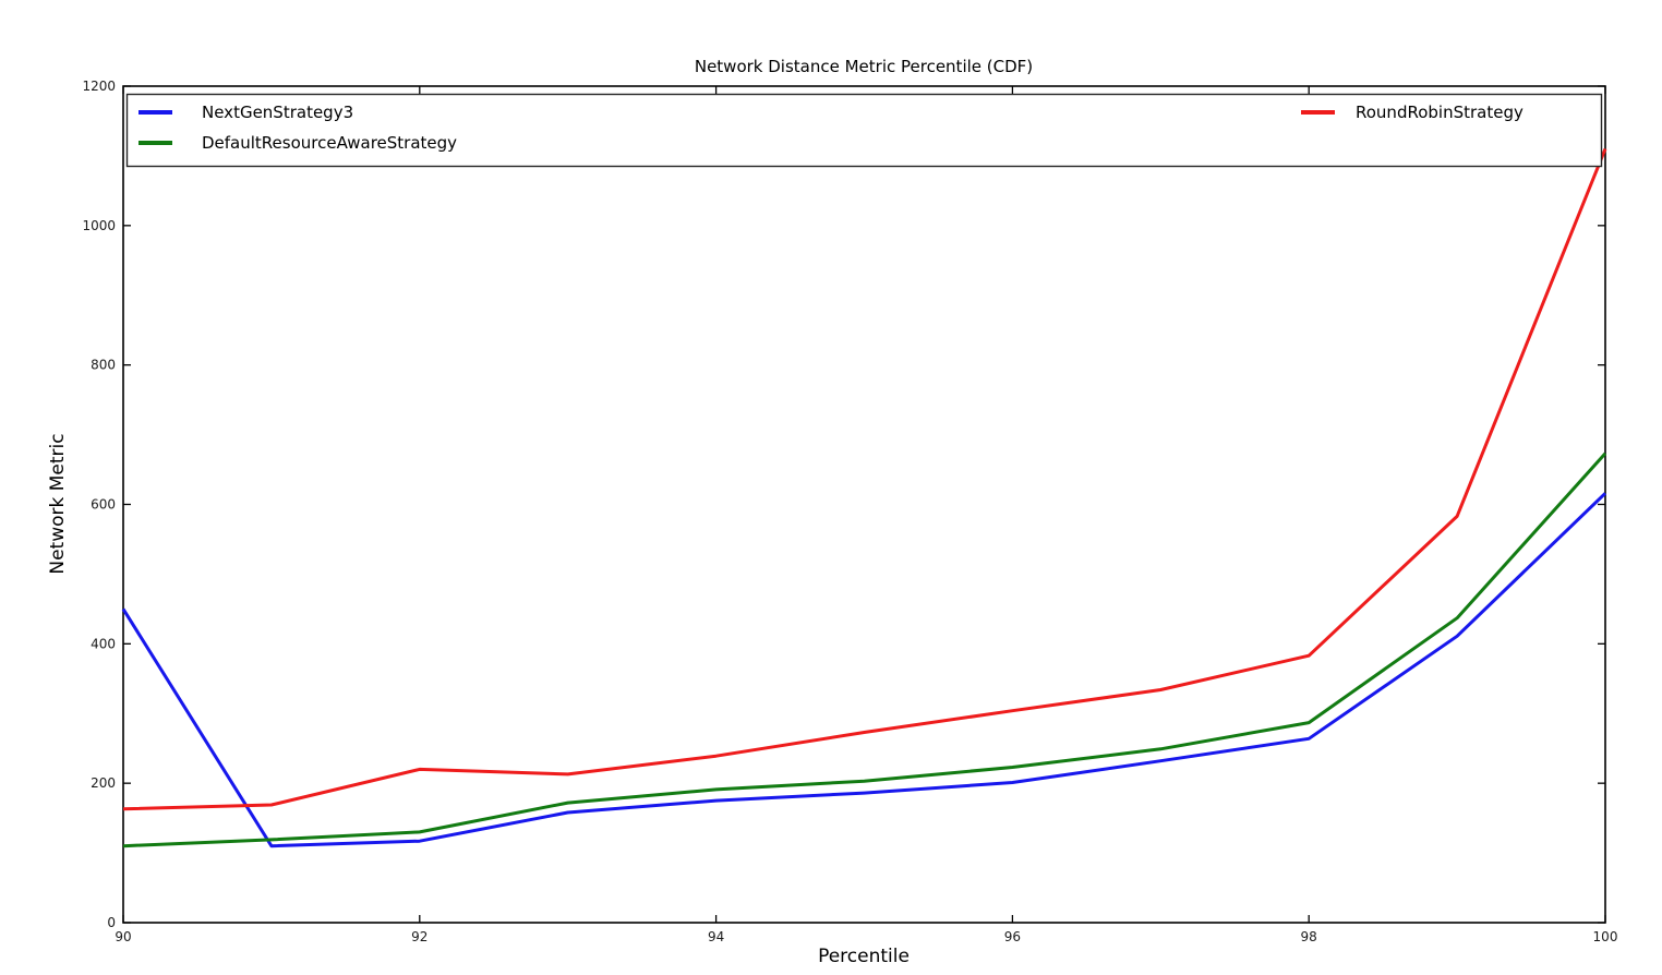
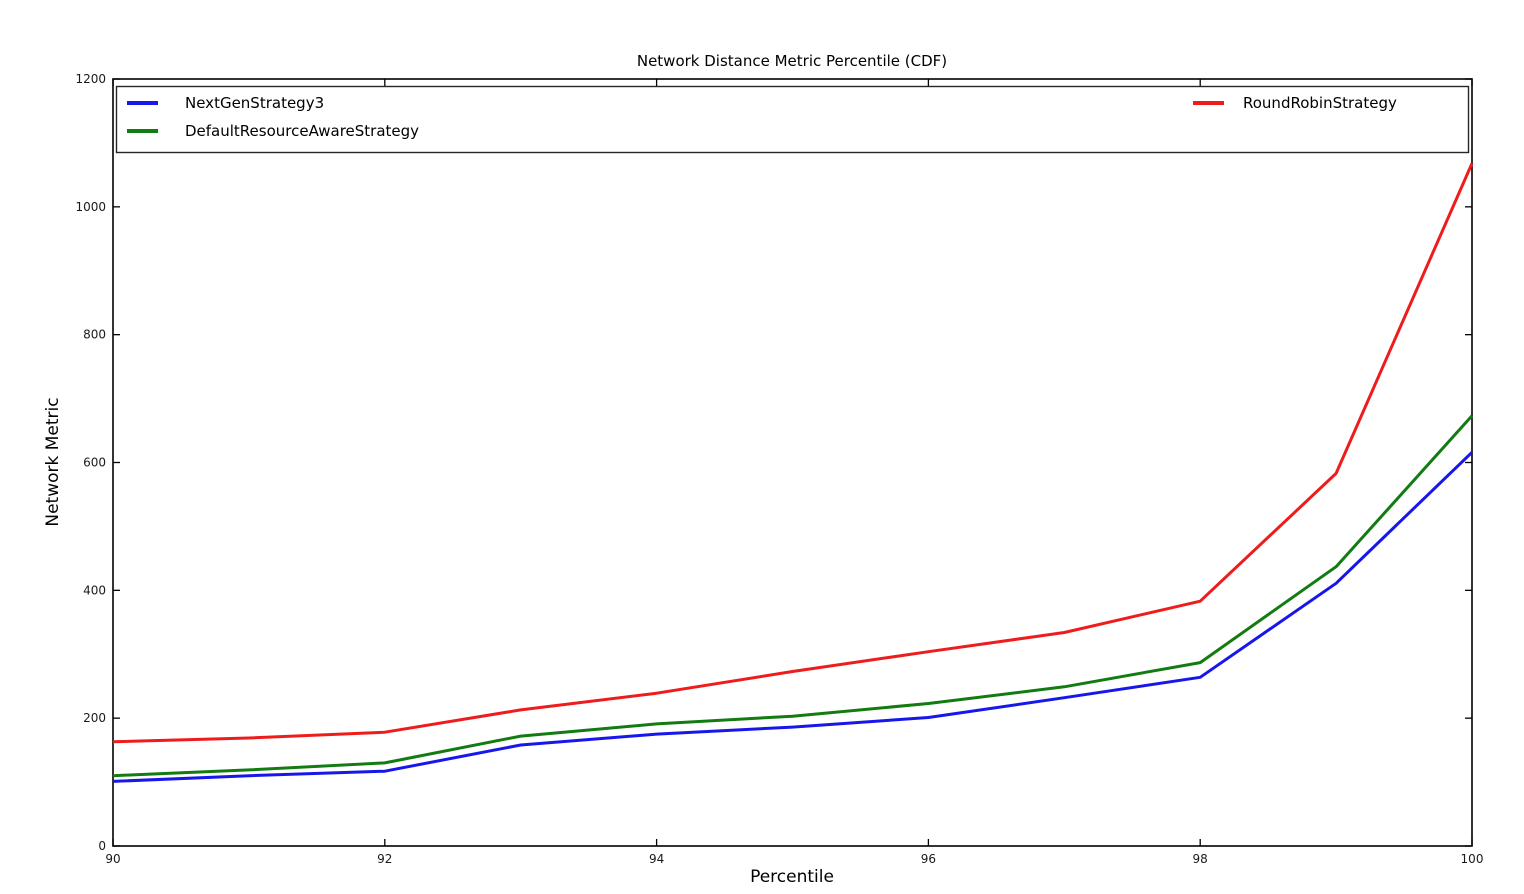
NextGenStrategy3/90: 450 -> 100
RoundRobinStrategy/92: 220 -> 180
RoundRobinStrategy/100: 1110 -> 1070
